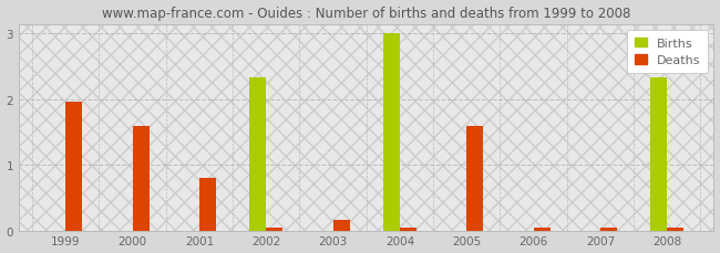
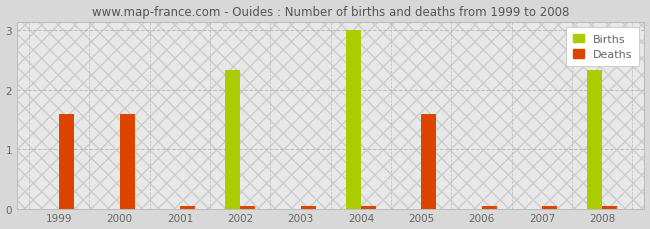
Deaths/1999: 1.96 -> 1.60
Deaths/2001: 0.80 -> 0.05
Deaths/2003: 0.16 -> 0.05
